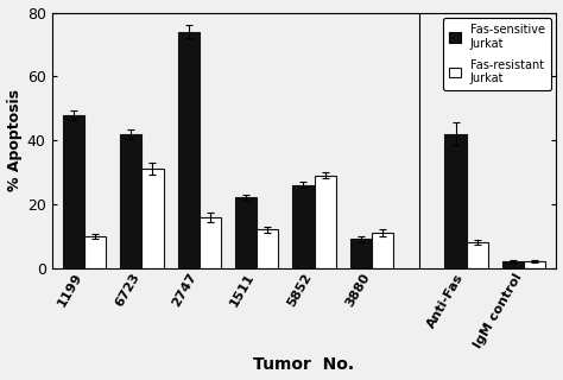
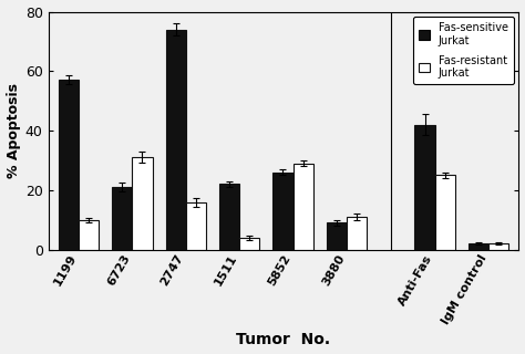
Fas-sensitive Jurkat/1199: 48 -> 57
Fas-sensitive Jurkat/6723: 42 -> 21
Fas-resistant Jurkat/1511: 12 -> 4
Fas-resistant Jurkat/Anti-Fas: 8 -> 25
